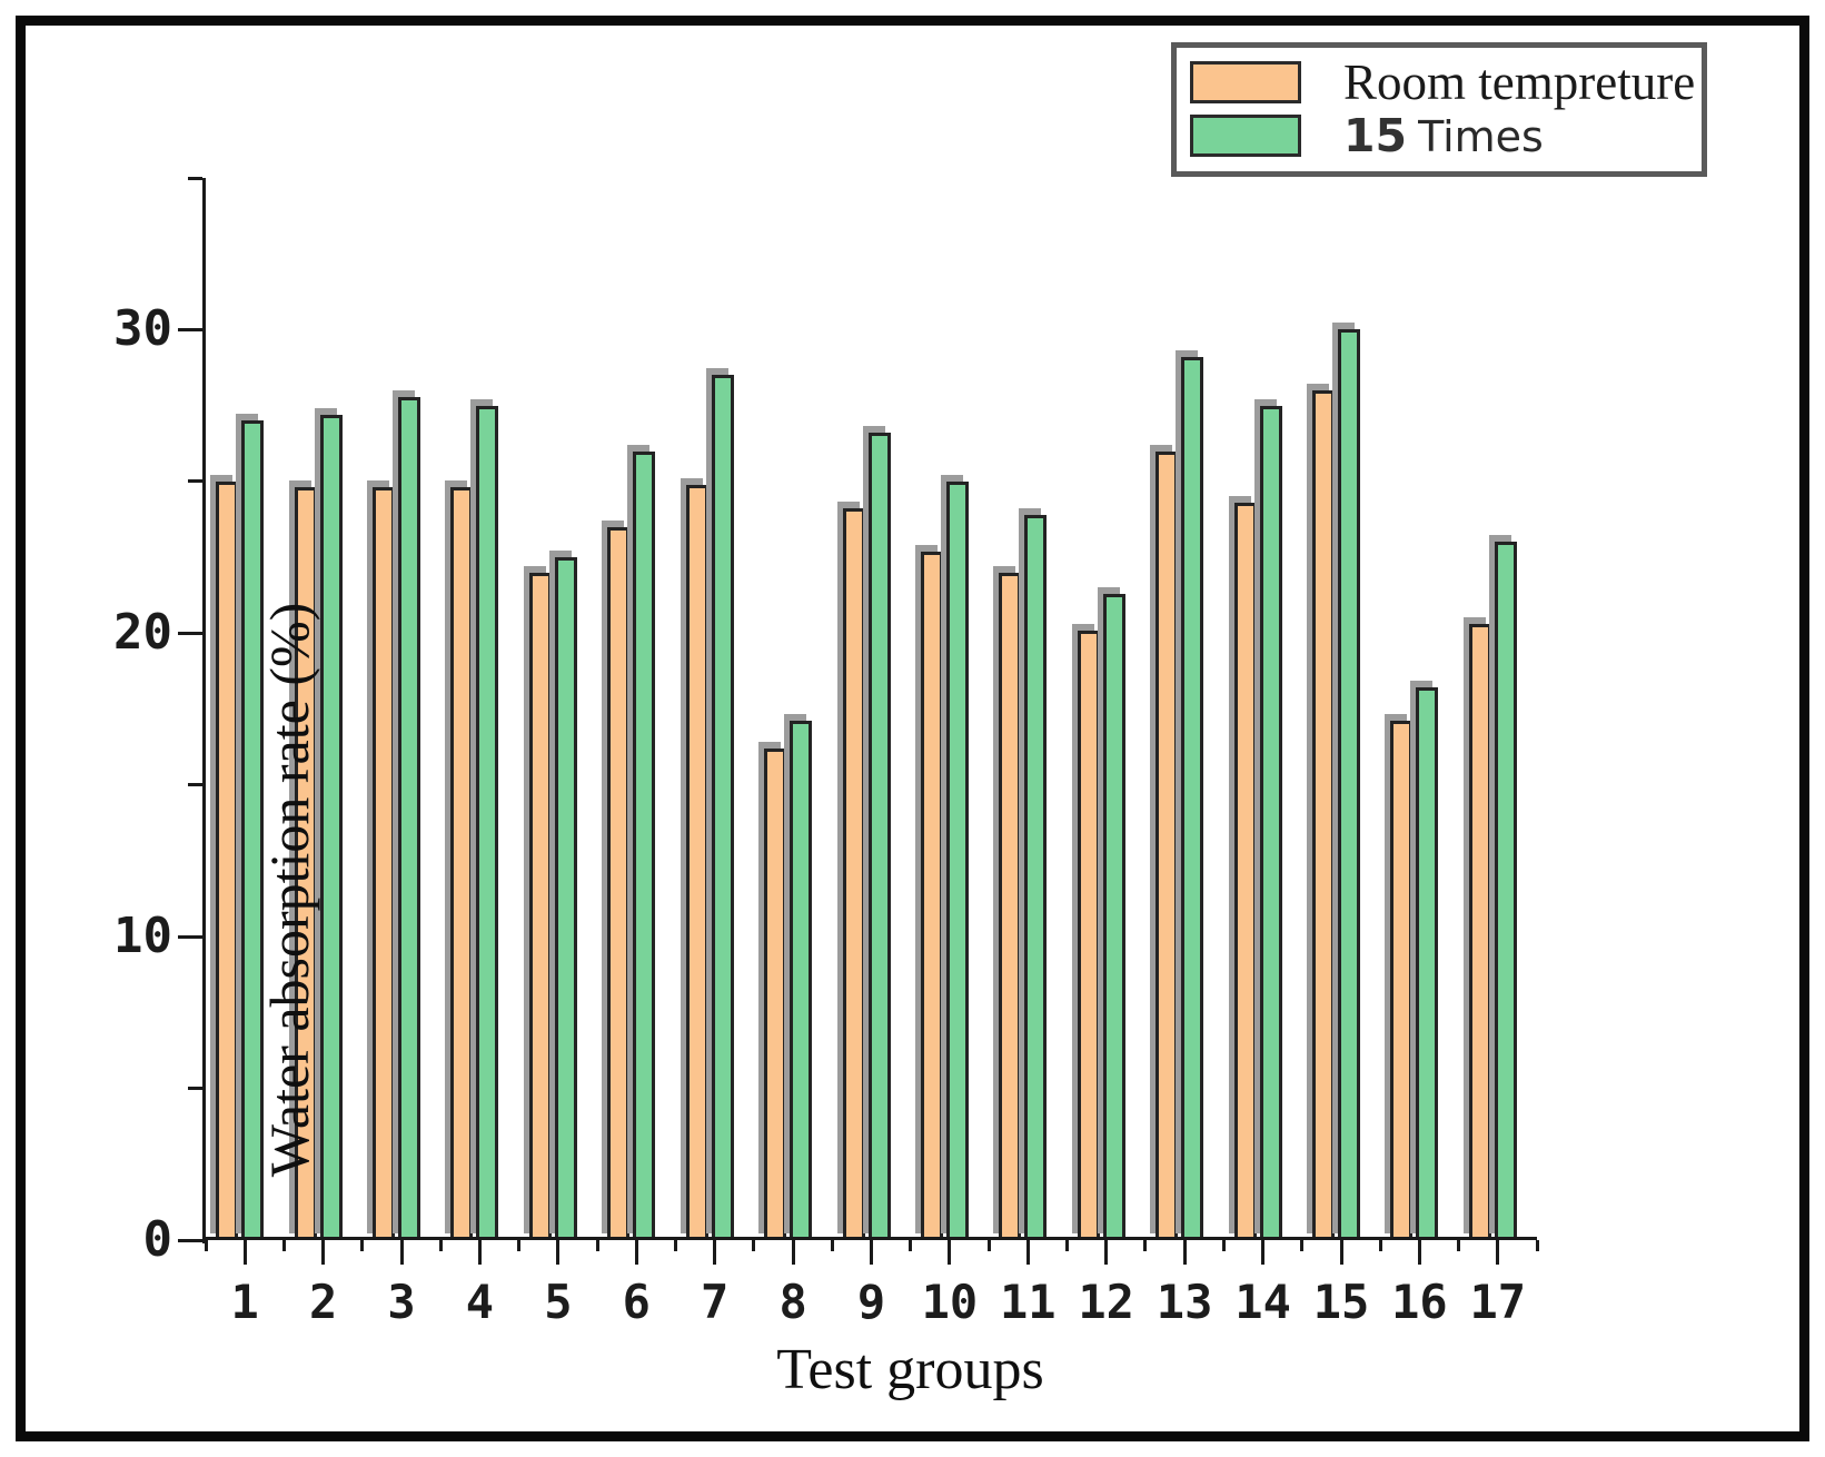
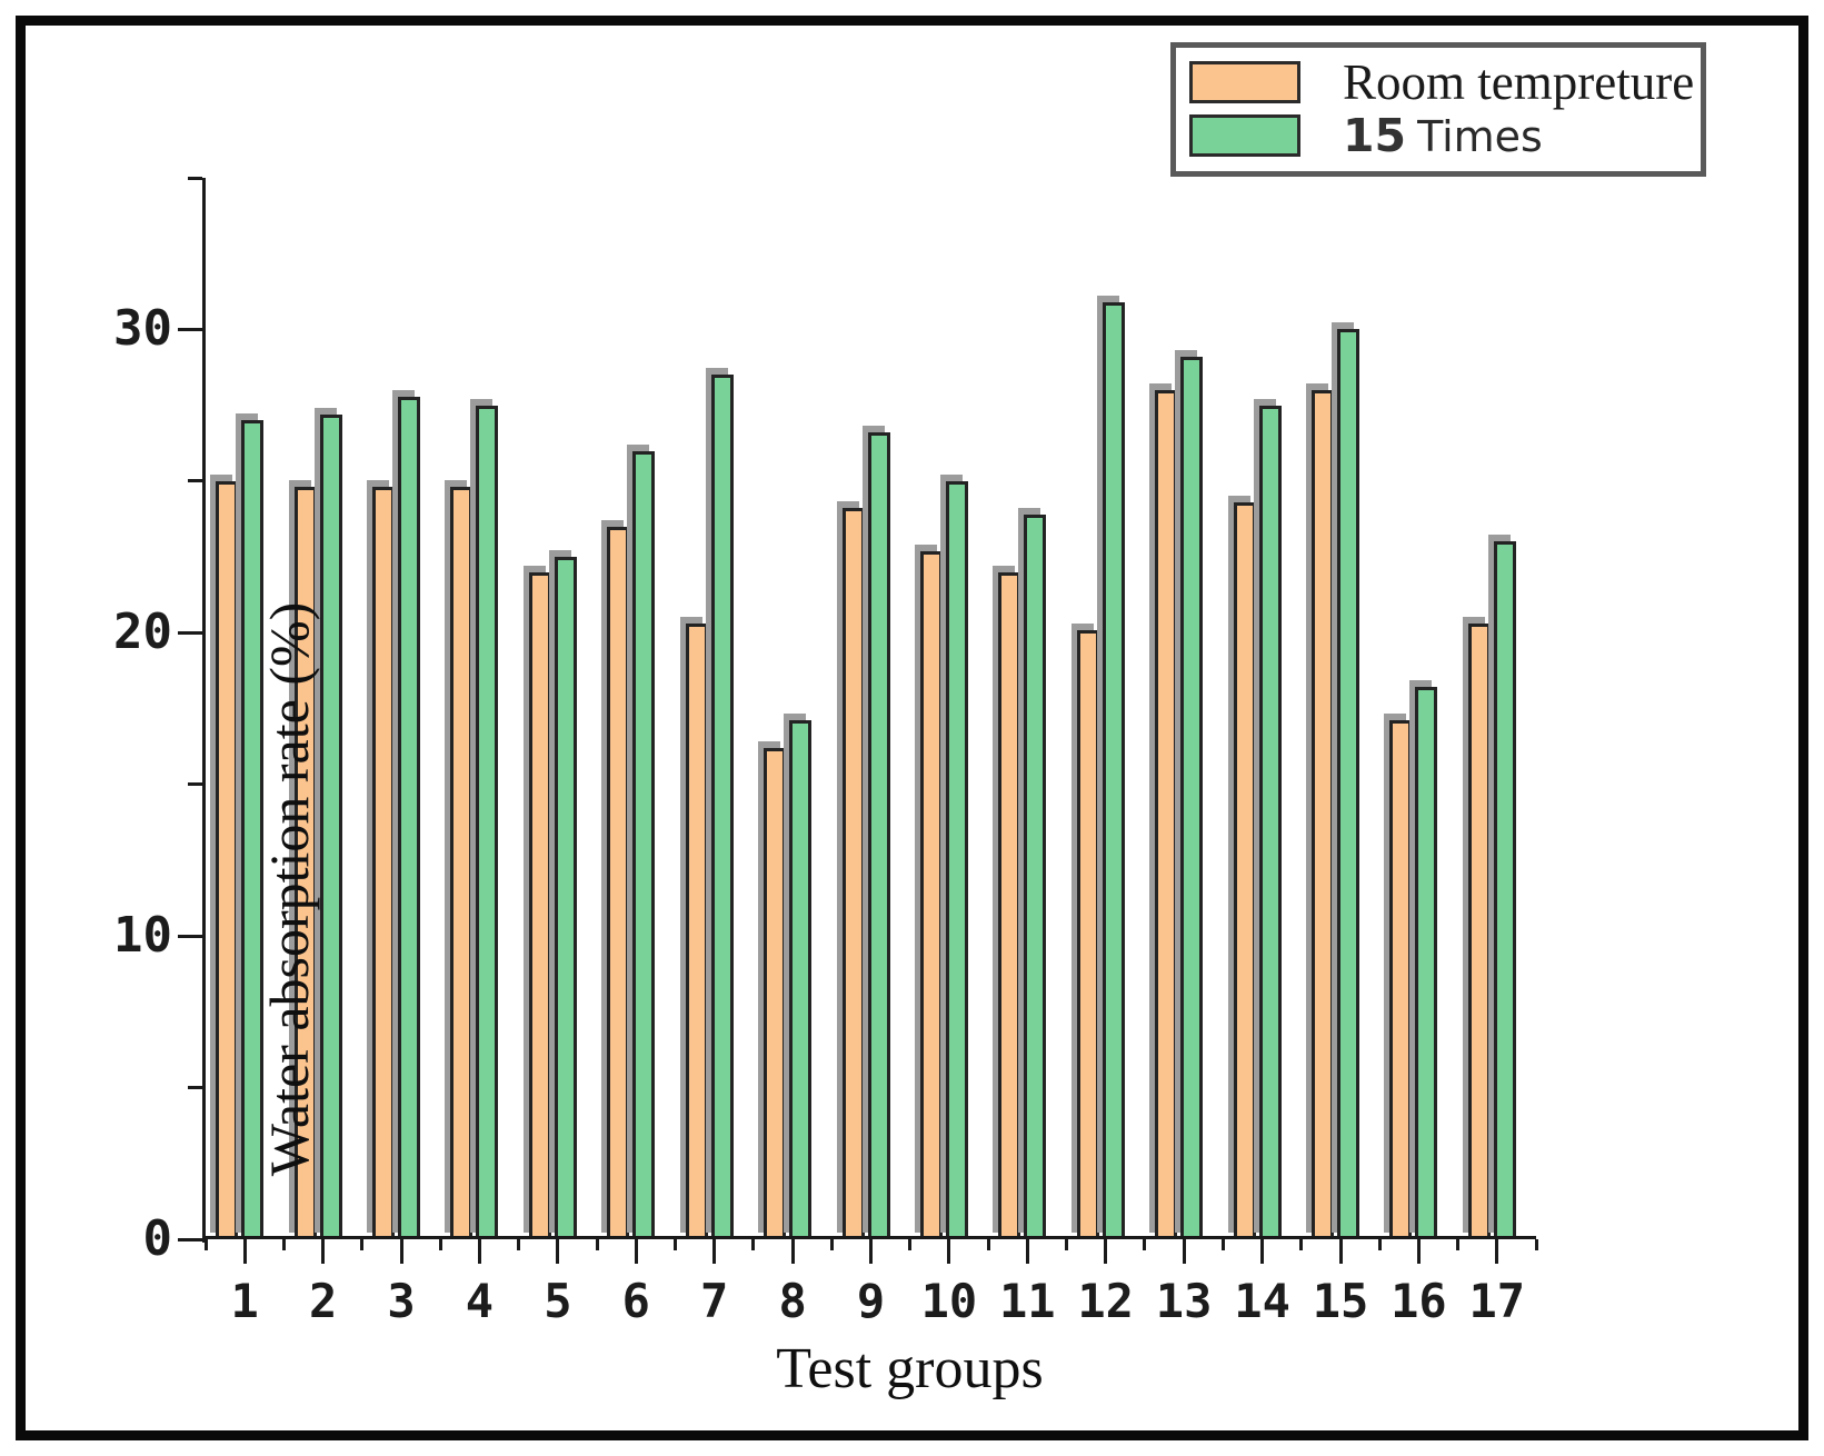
Room tempreture/7: 24.9 -> 20.3
15 Times/12: 21.3 -> 30.9
Room tempreture/13: 26.0 -> 28.0
